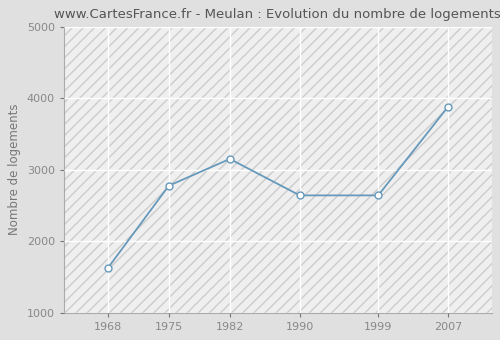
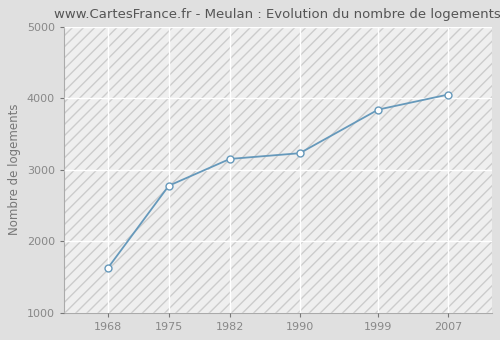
1990: 2640 -> 3230
1999: 2640 -> 3840
2007: 3880 -> 4050
